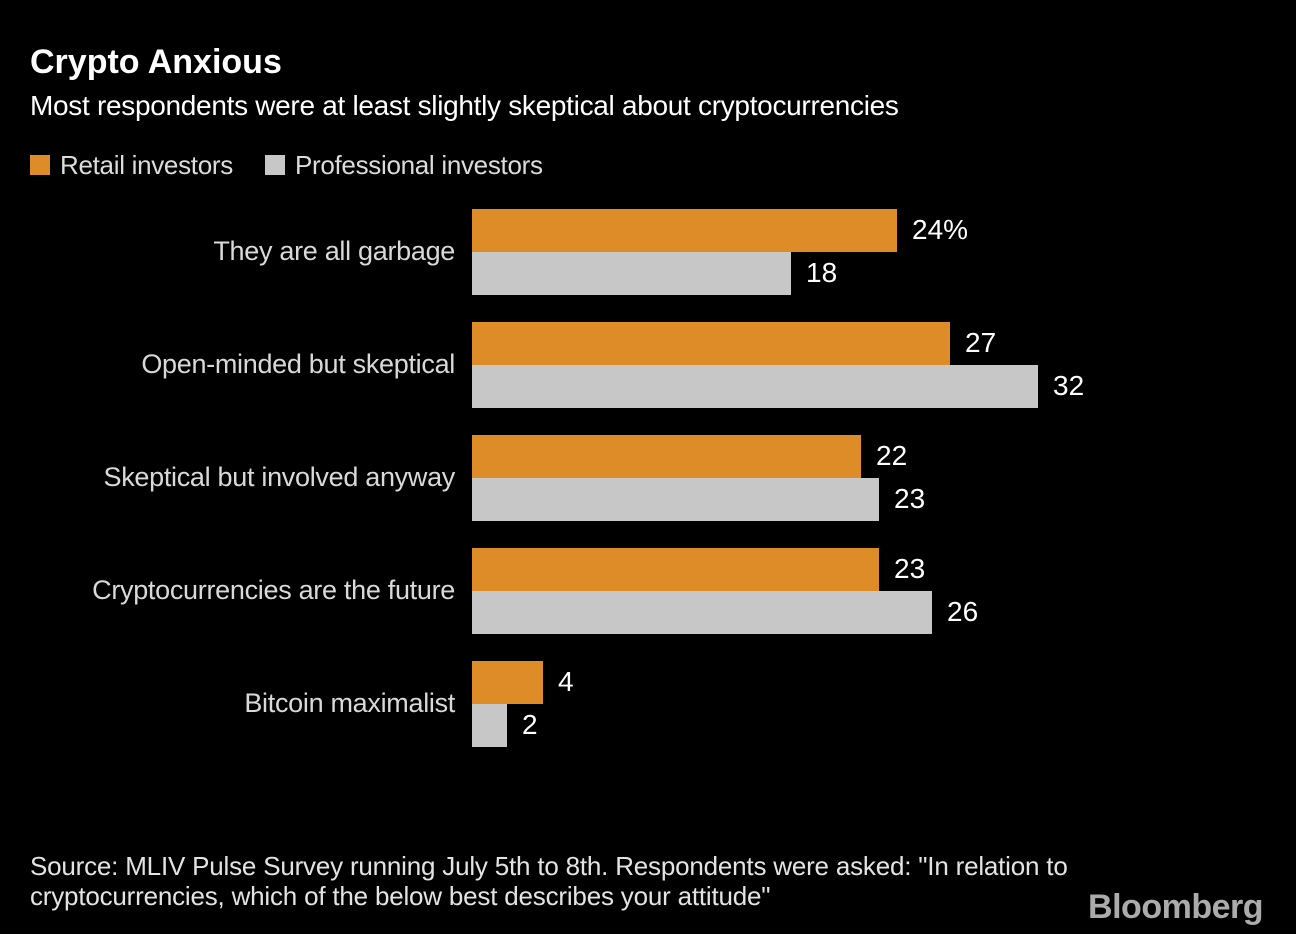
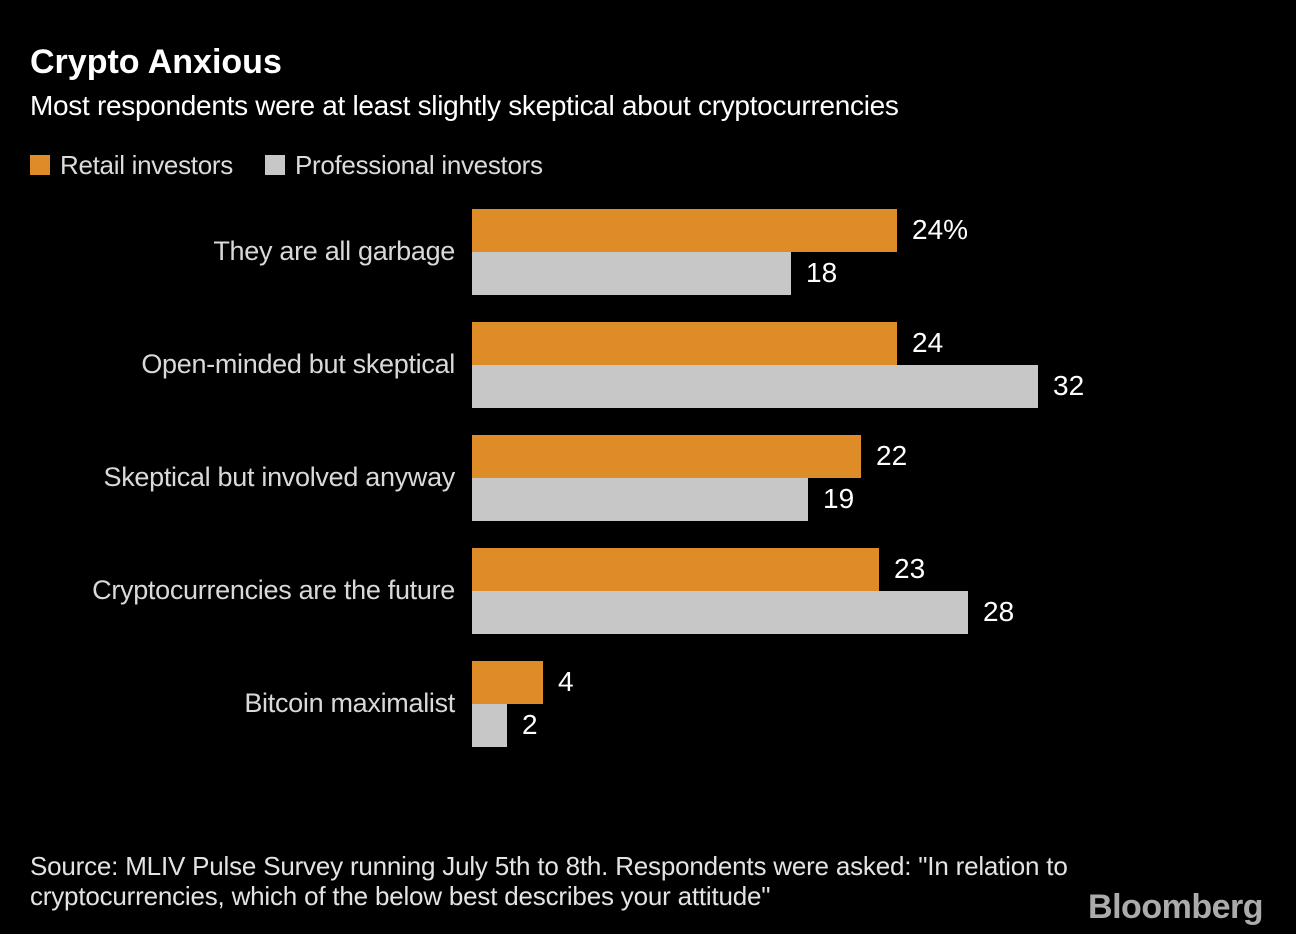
Retail investors/Open-minded but skeptical: 27 -> 24
Professional investors/Skeptical but involved anyway: 23 -> 19
Professional investors/Cryptocurrencies are the future: 26 -> 28
